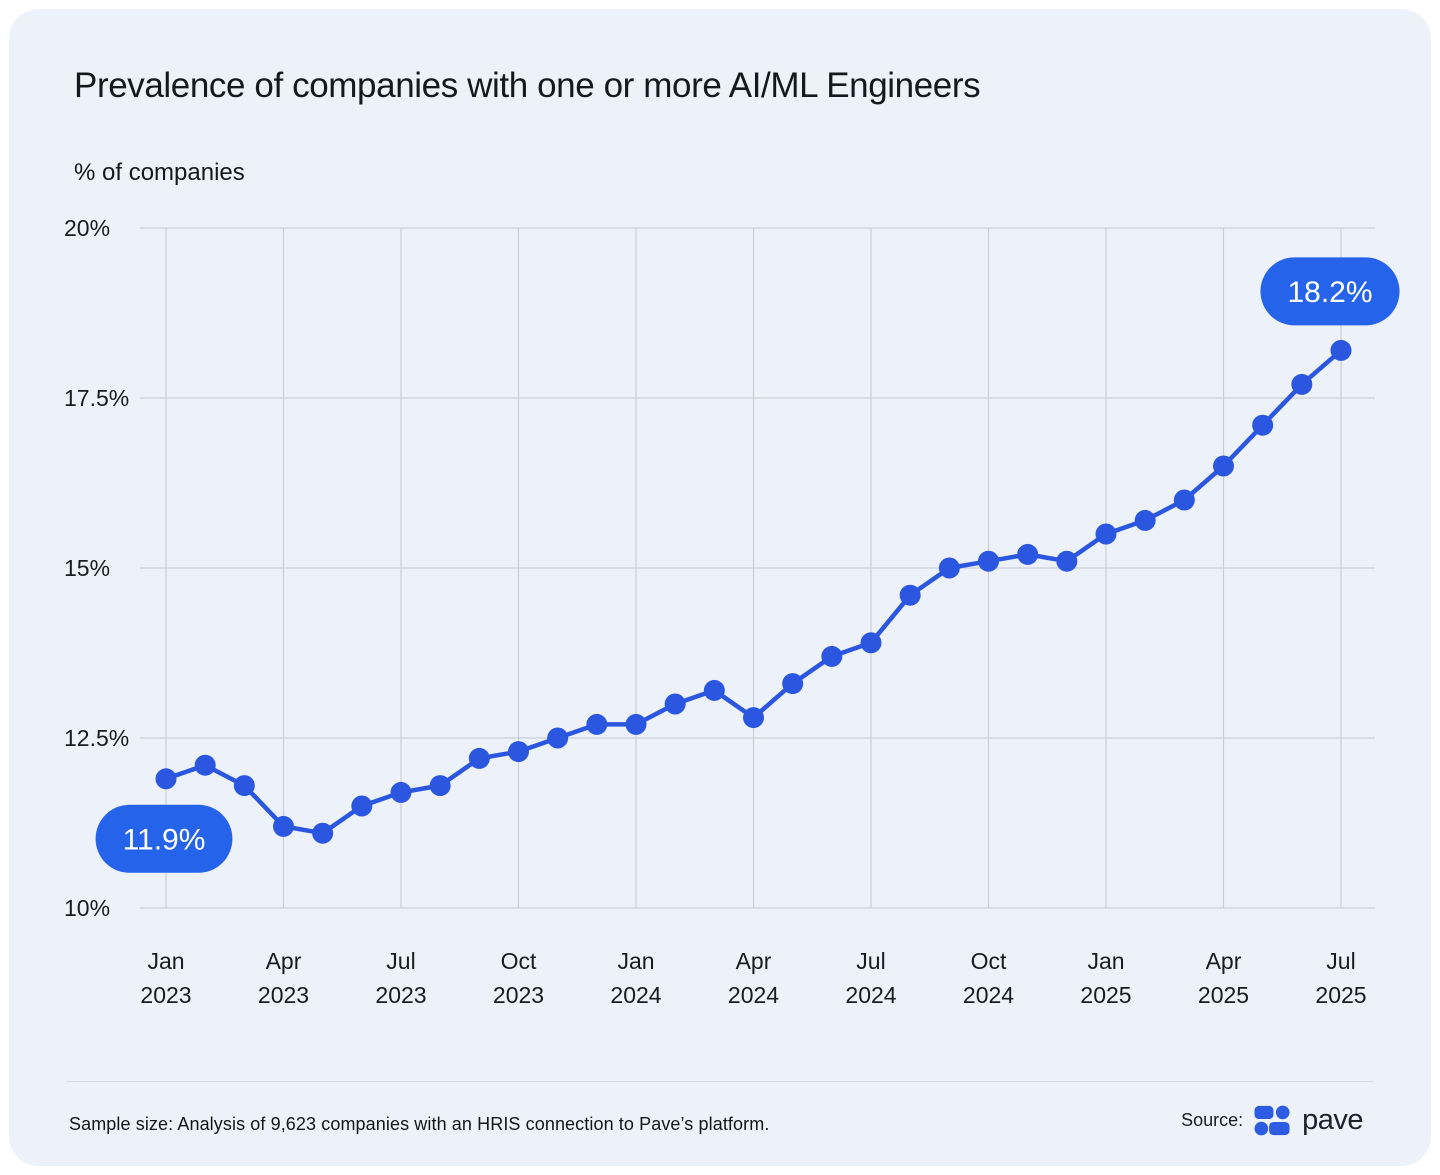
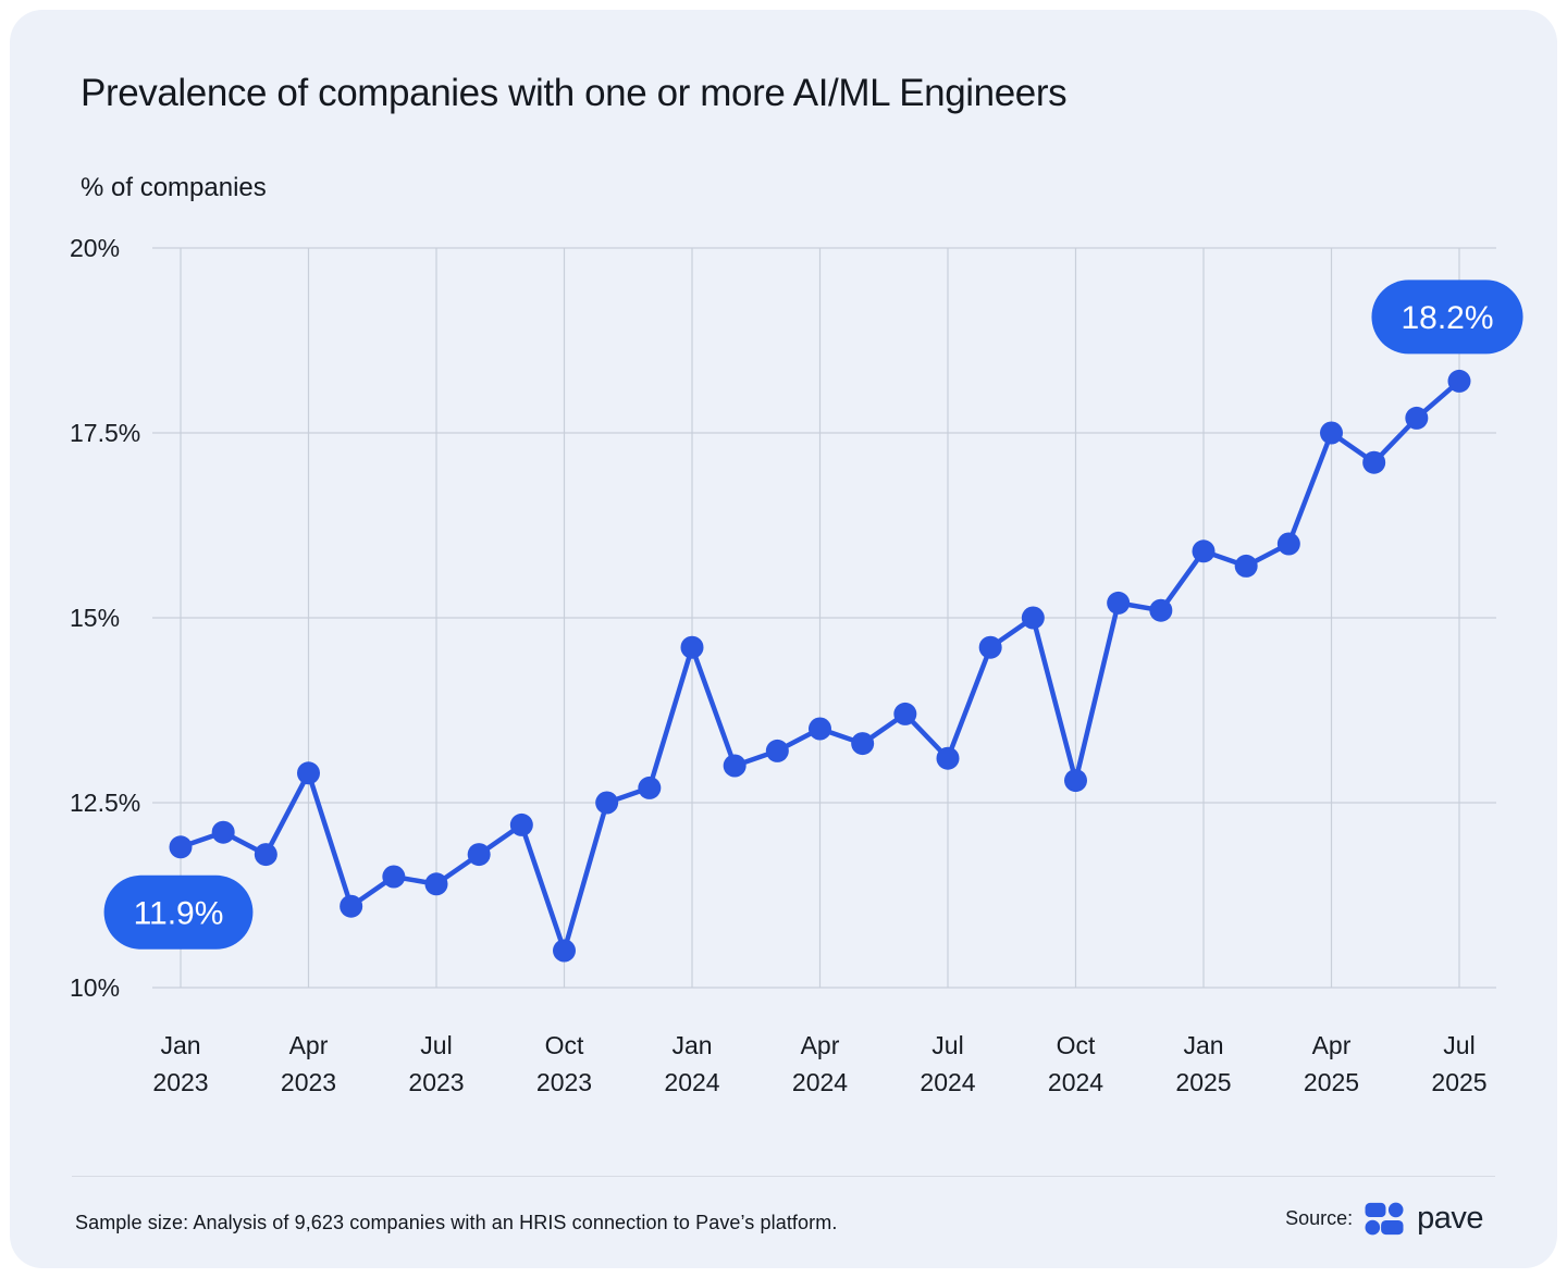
Apr 2023: 11.2% -> 12.9%
Jul 2023: 11.7% -> 11.4%
Oct 2023: 12.3% -> 10.5%
Jan 2024: 12.7% -> 14.6%
Apr 2024: 12.8% -> 13.5%
Jul 2024: 13.9% -> 13.1%
Oct 2024: 15.1% -> 12.8%
Jan 2025: 15.5% -> 15.9%
Apr 2025: 16.5% -> 17.5%
